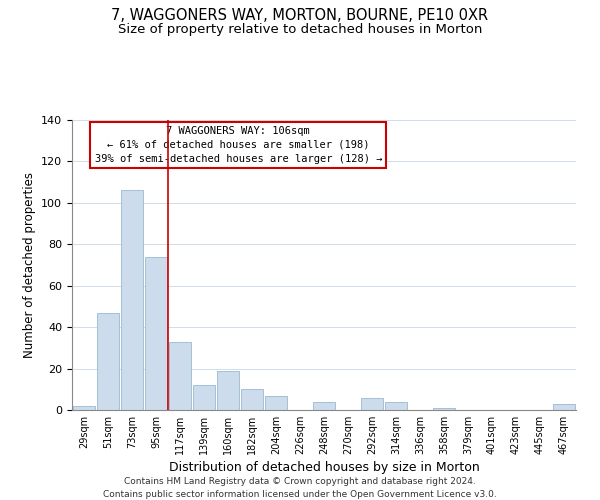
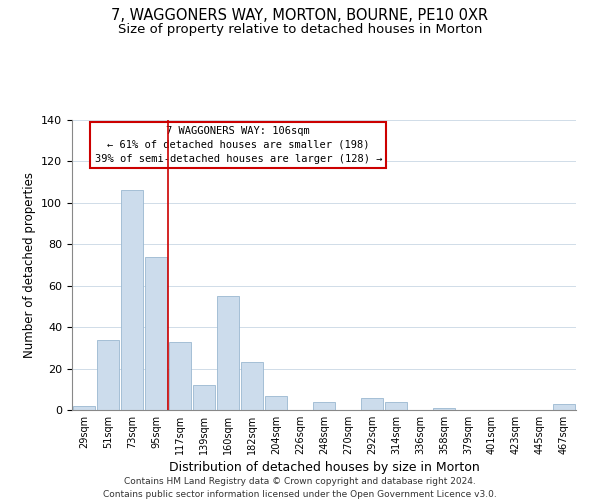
51sqm: 47 -> 34
160sqm: 19 -> 55
182sqm: 10 -> 23
